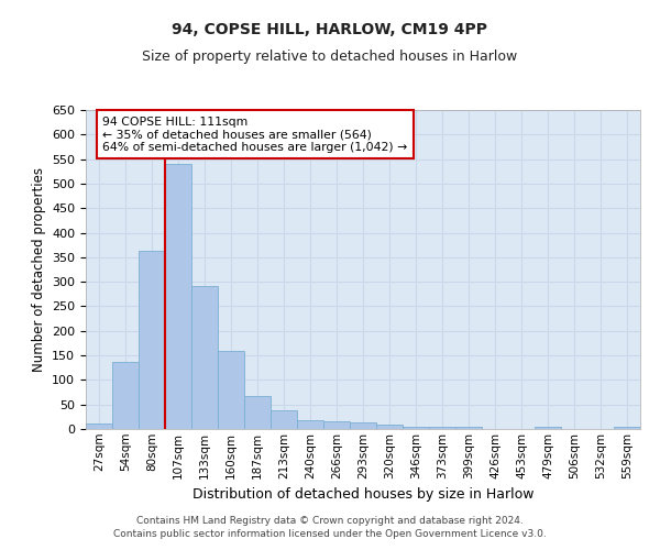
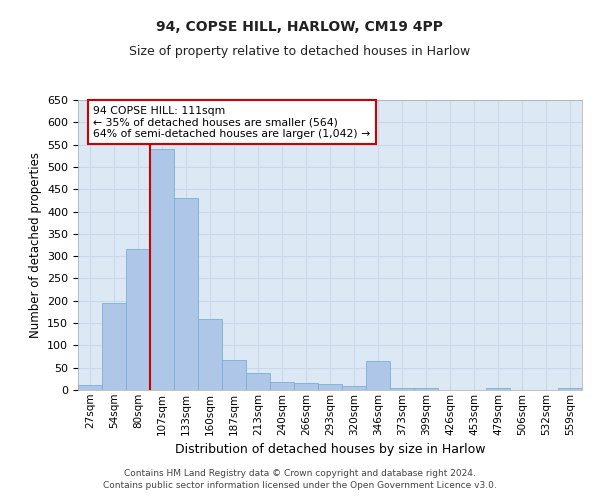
54sqm: 137 -> 195
80sqm: 362 -> 315
133sqm: 291 -> 430
346sqm: 4 -> 65
